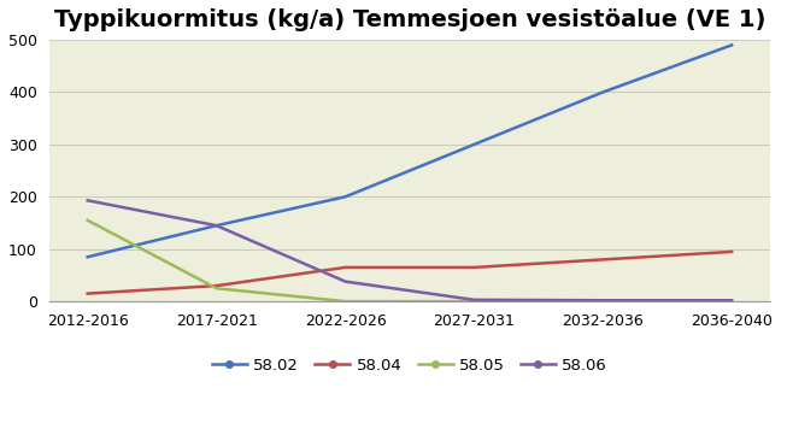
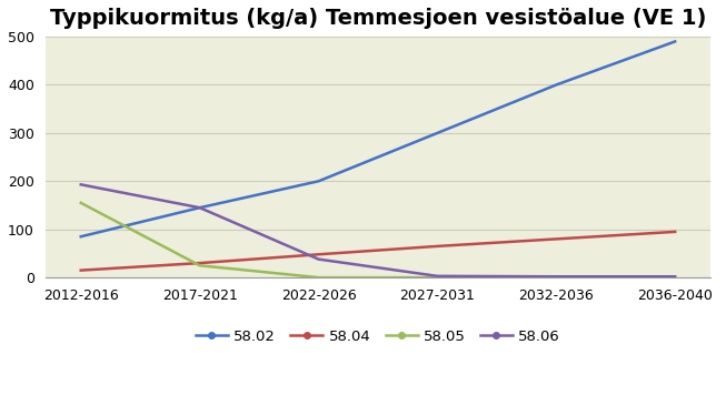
58.04/2022-2026: 65 -> 48
